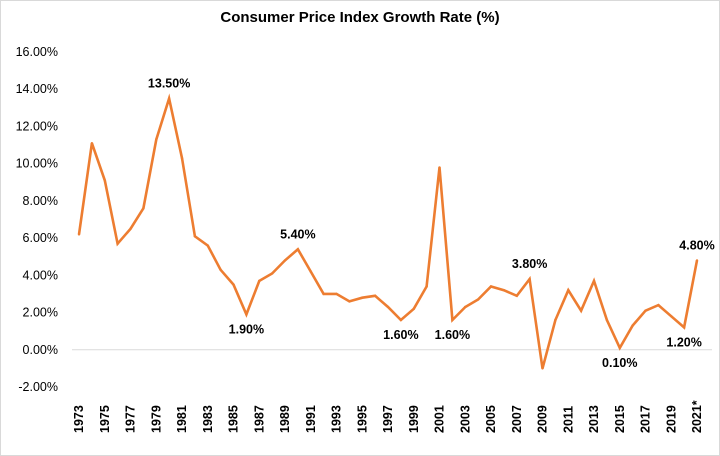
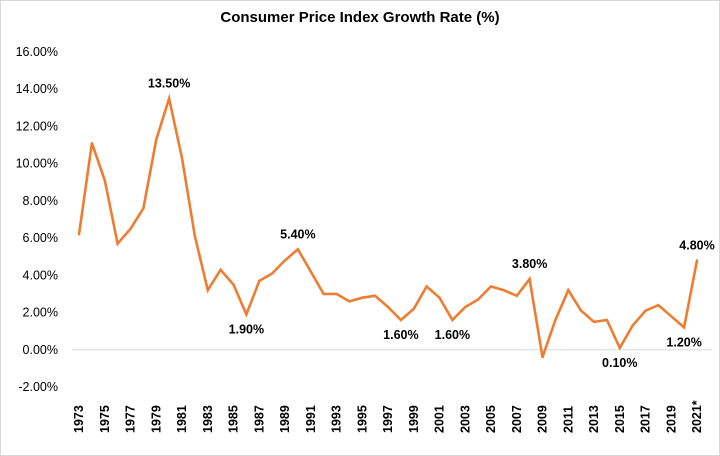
1983: 5.6% -> 3.2%
2001: 9.8% -> 2.8%
2009: -1.0% -> -0.4%
2013: 3.7% -> 1.5%
